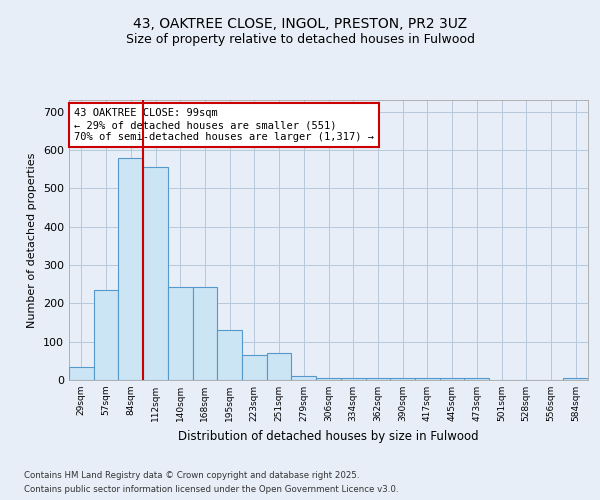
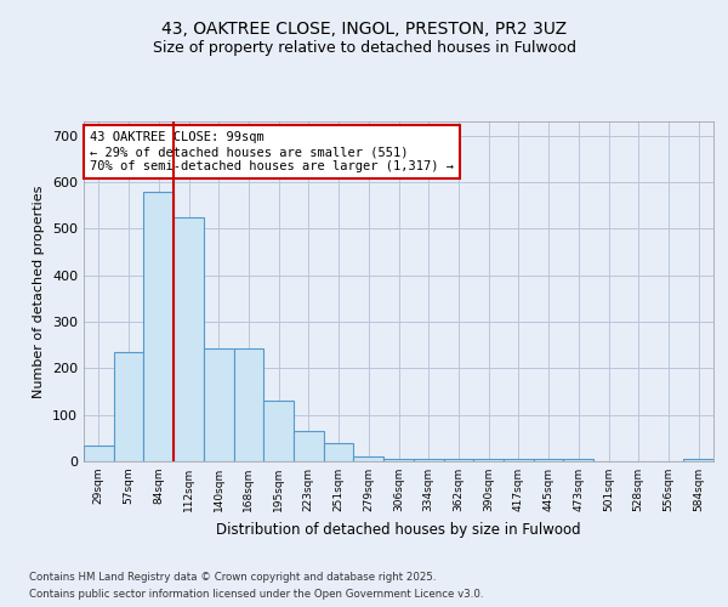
112sqm: 555 -> 525
251sqm: 70 -> 40
